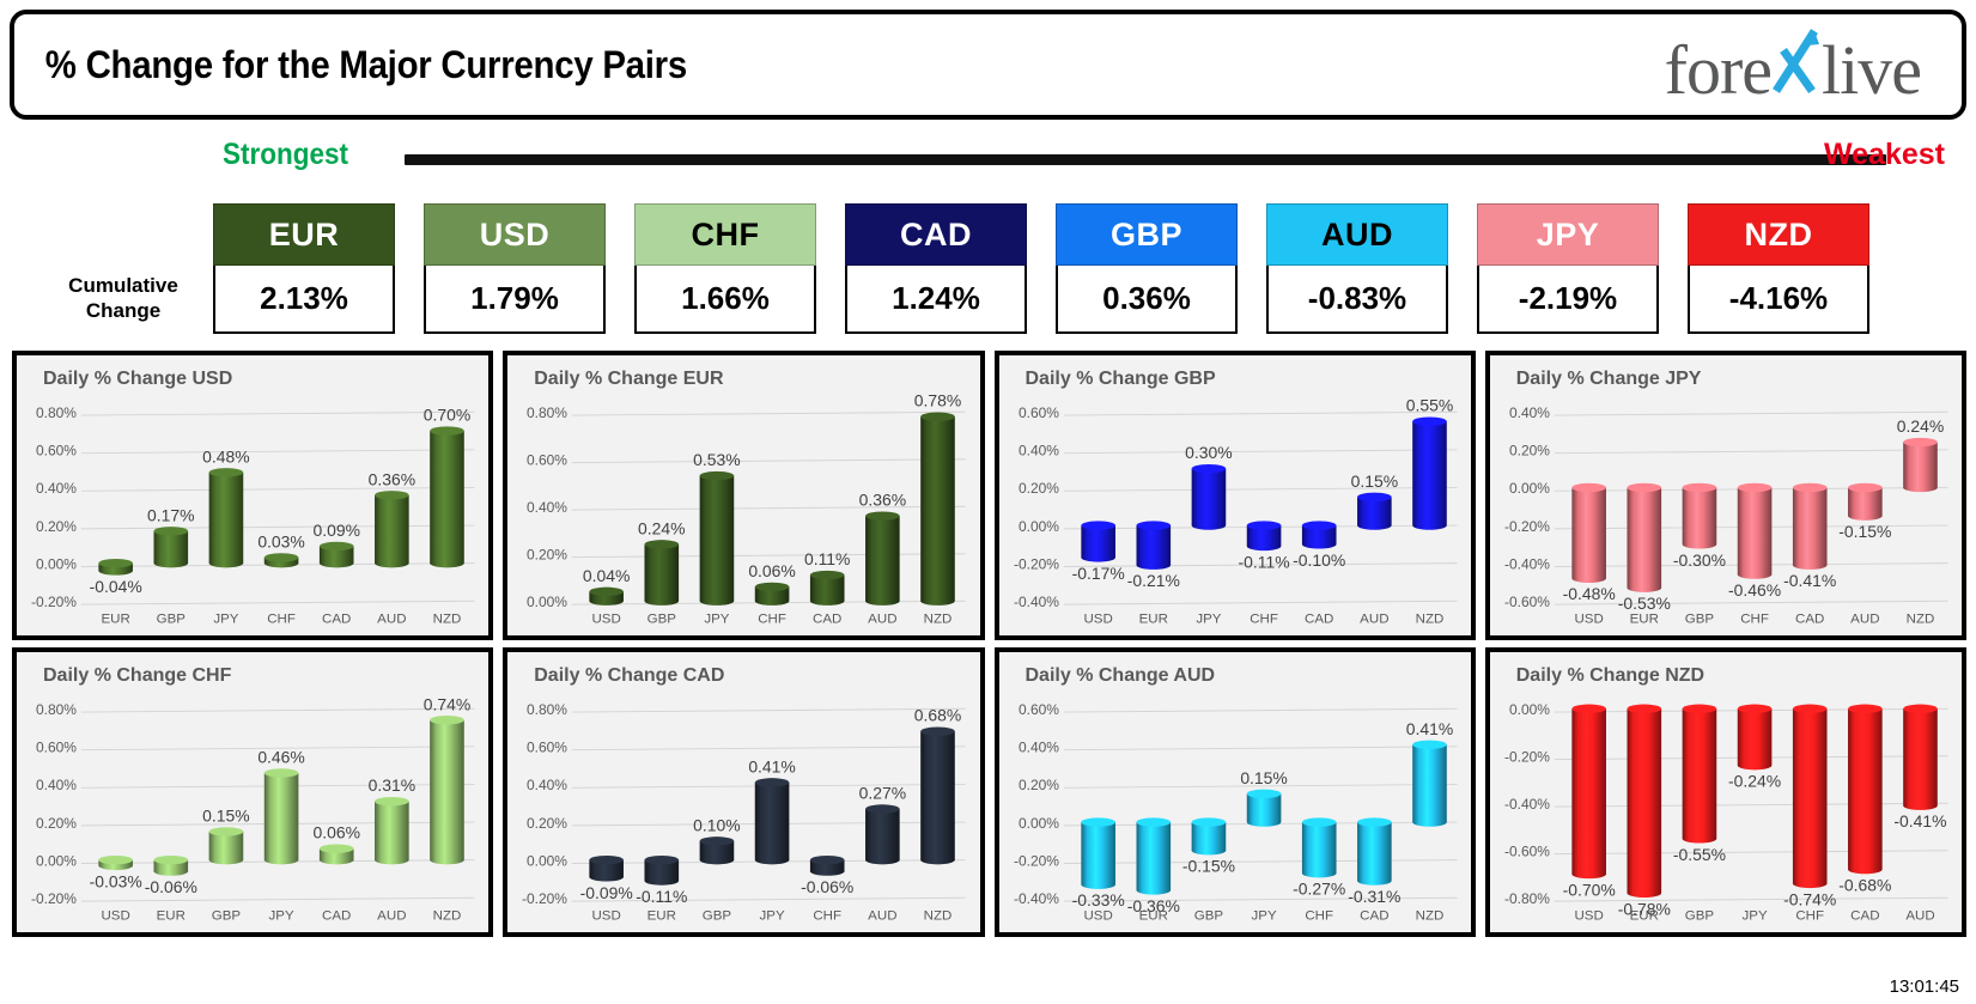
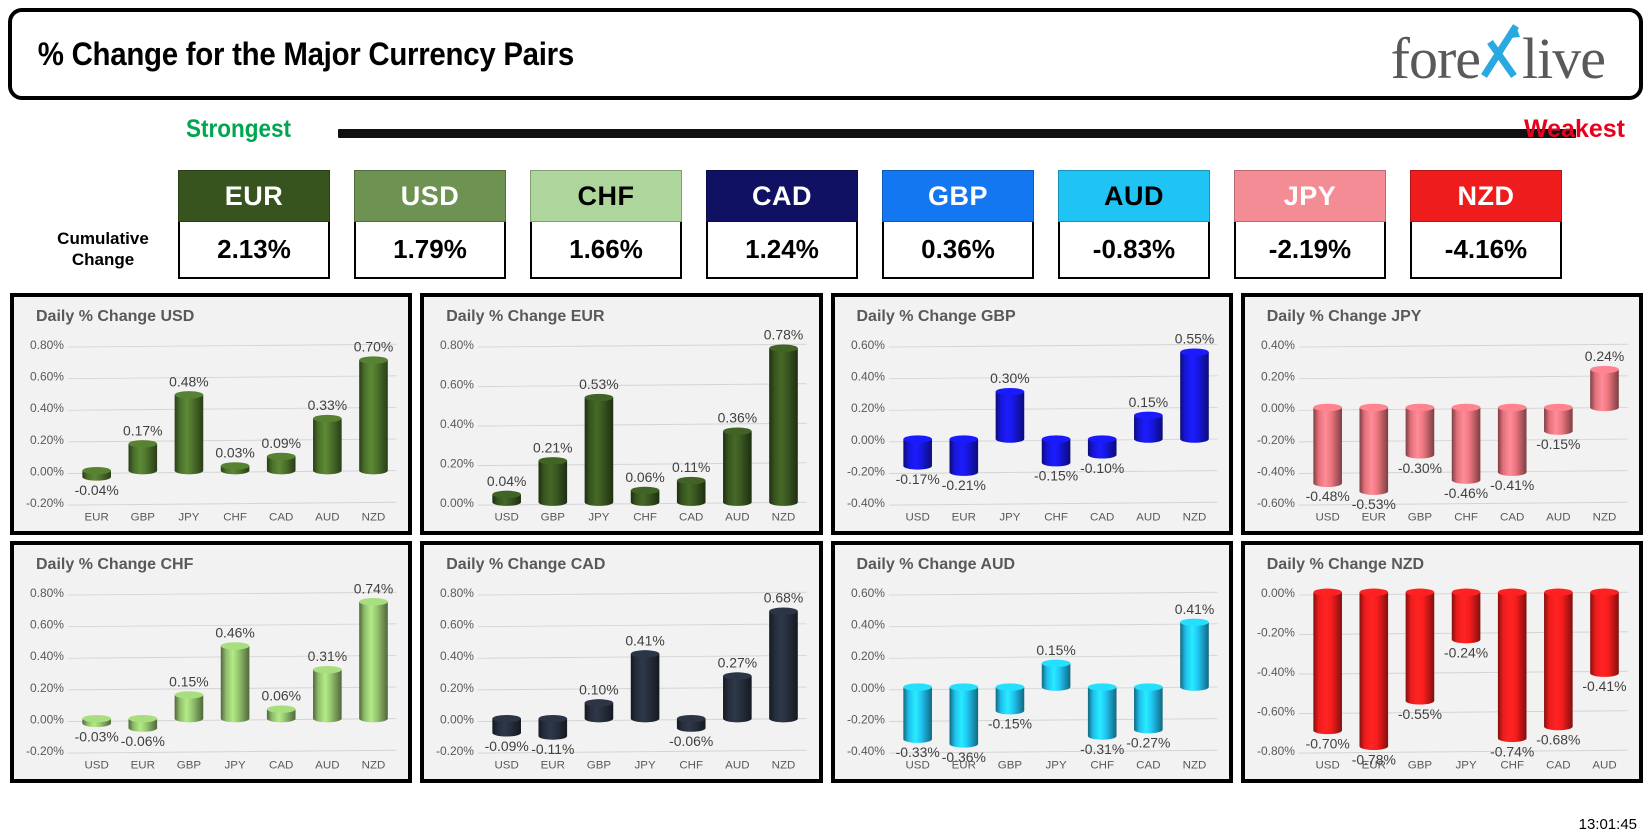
Daily % Change USD/AUD: 0.36% -> 0.33%
Daily % Change EUR/GBP: 0.24% -> 0.21%
Daily % Change GBP/CHF: -0.11% -> -0.15%
Daily % Change AUD/CHF: -0.27% -> -0.31%
Daily % Change AUD/CAD: -0.31% -> -0.27%
